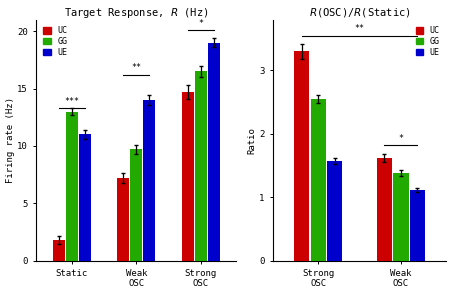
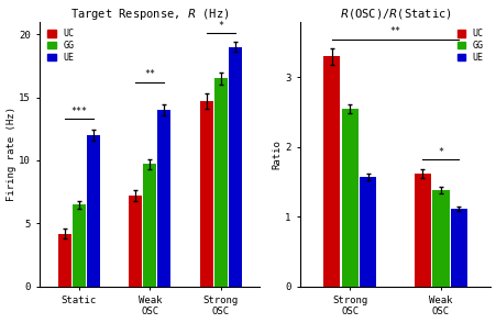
UC/Static: 1.8 -> 4.2
GG/Static: 13.0 -> 6.5
UE/Static: 11 -> 12
